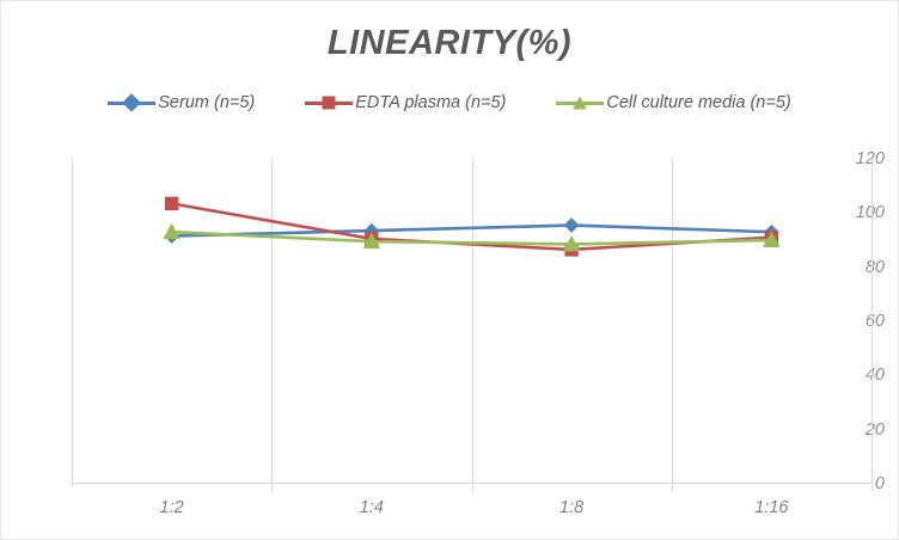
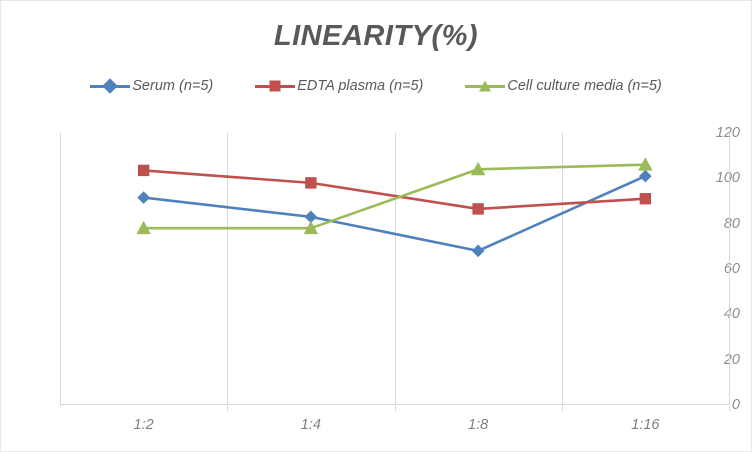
Cell culture media (n=5)/1:2: 93 -> 78
Serum (n=5)/1:4: 94 -> 83
EDTA plasma (n=5)/1:4: 90 -> 98
Cell culture media (n=5)/1:4: 90 -> 78
Serum (n=5)/1:8: 96 -> 68
Cell culture media (n=5)/1:8: 88 -> 104
Serum (n=5)/1:16: 93 -> 101
Cell culture media (n=5)/1:16: 90 -> 106
